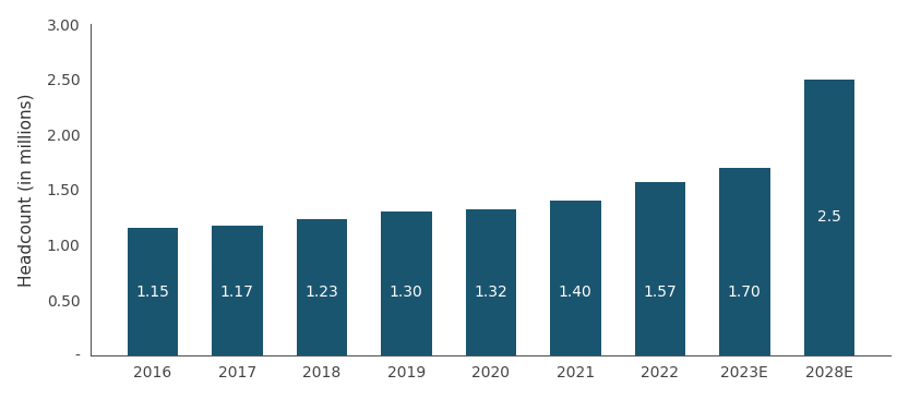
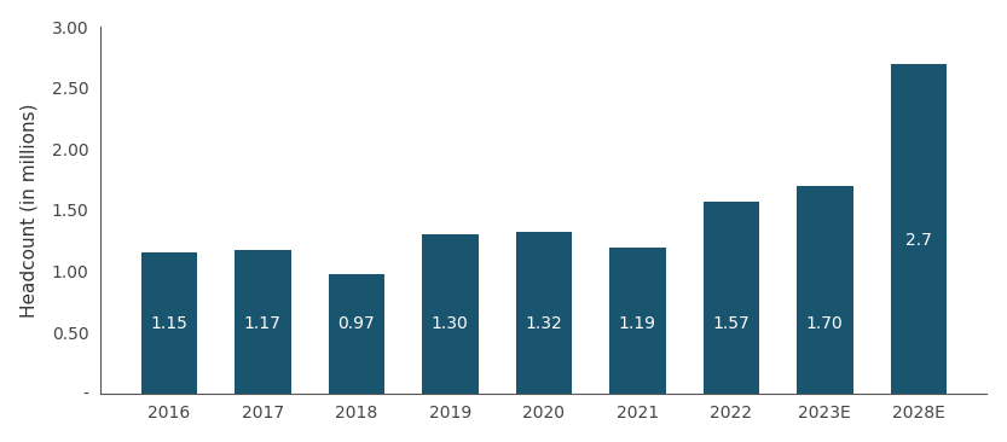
2018: 1.23 -> 0.97
2021: 1.40 -> 1.19
2028E: 2.5 -> 2.7
